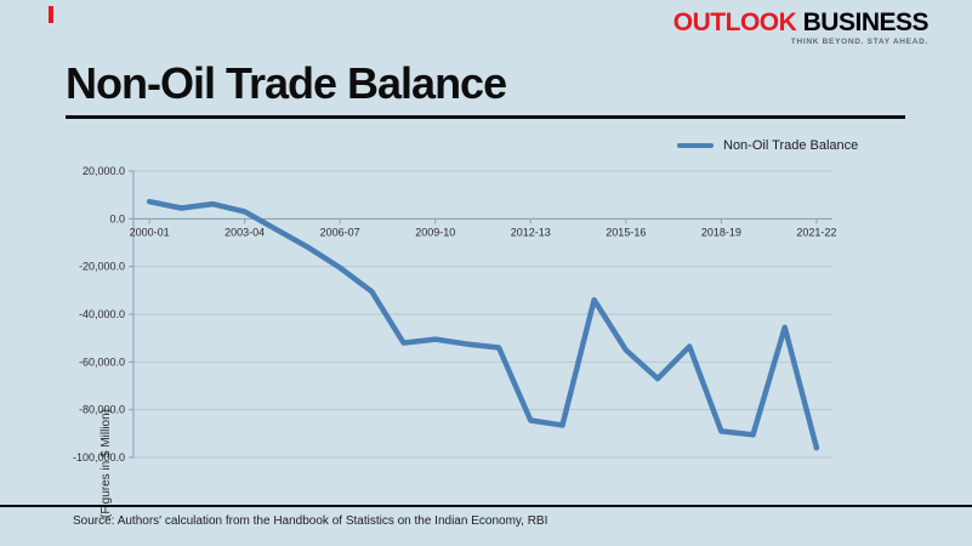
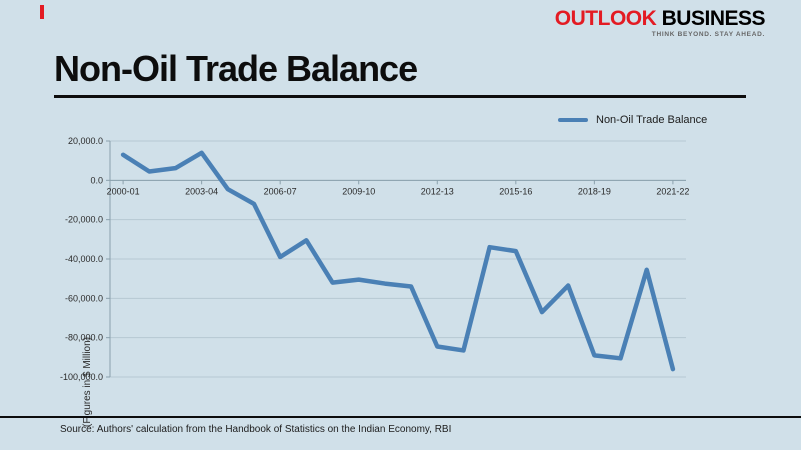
2000-01: 7000 -> 13000
2003-04: 3000 -> 14000
2006-07: -20000 -> -39000
2015-16: -55000 -> -36000
